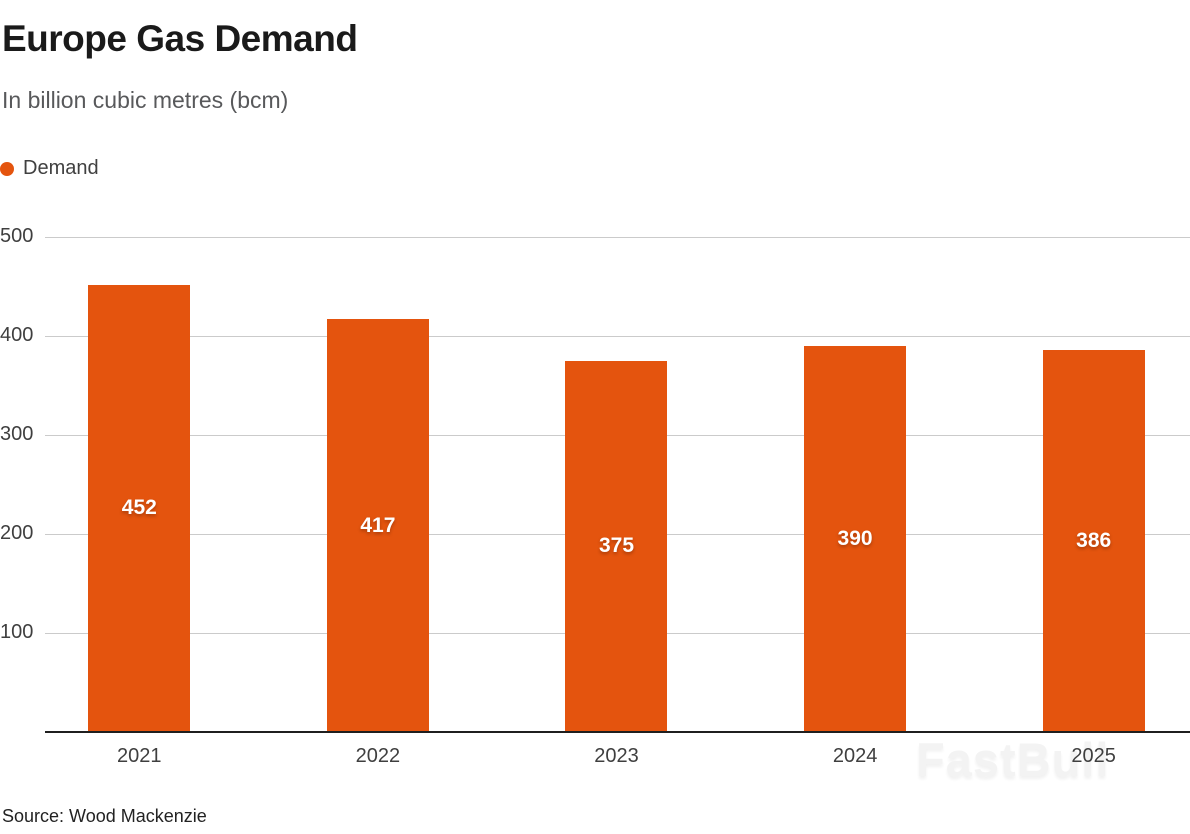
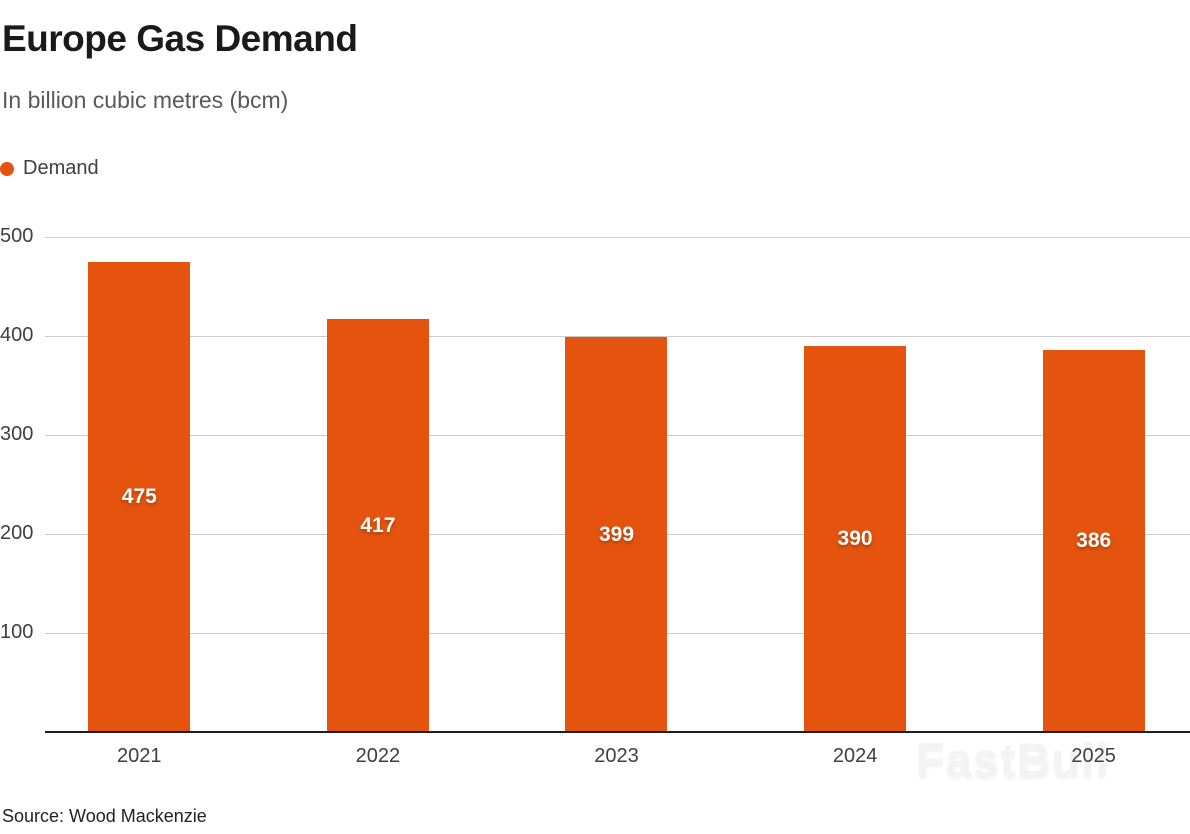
2021: 452 -> 475
2023: 375 -> 399
